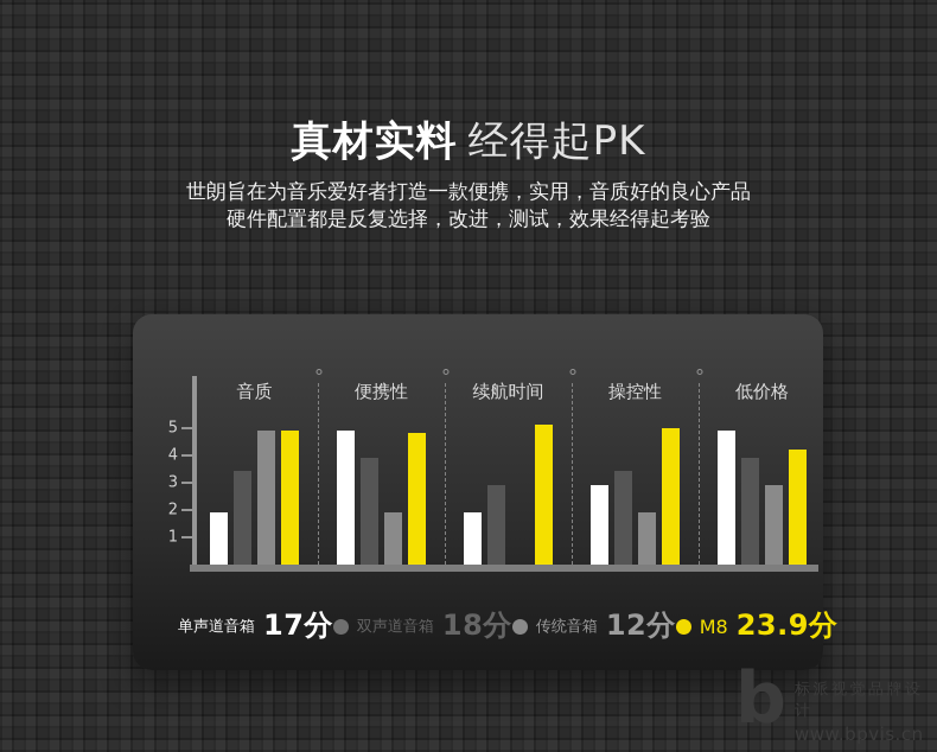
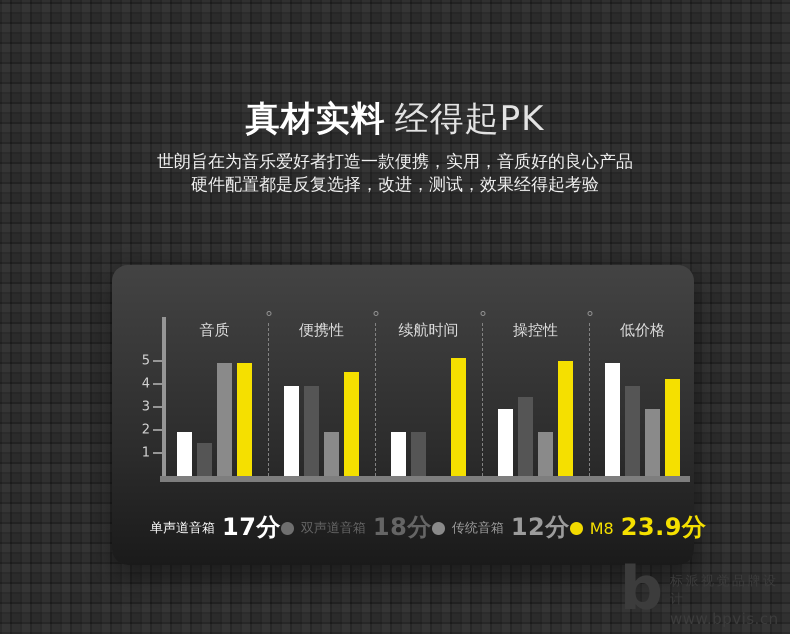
双声道音箱/音质: 3.5 -> 1.5
单声道音箱/便携性: 5 -> 4
M8/便携性: 4.9 -> 4.6
双声道音箱/续航时间: 3.0 -> 2.0
